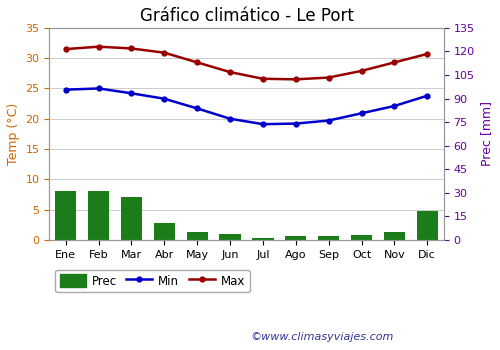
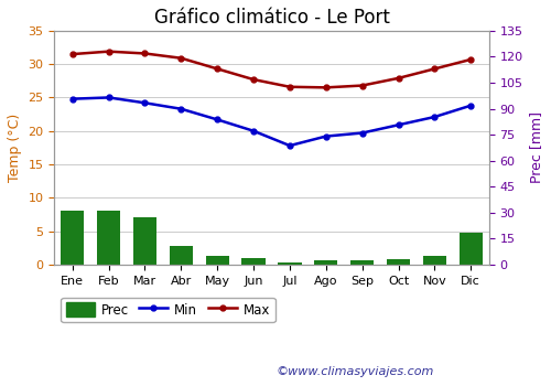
Min/Jul: 19.1 -> 17.8
